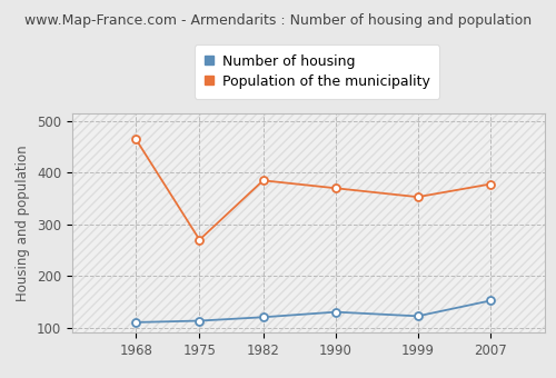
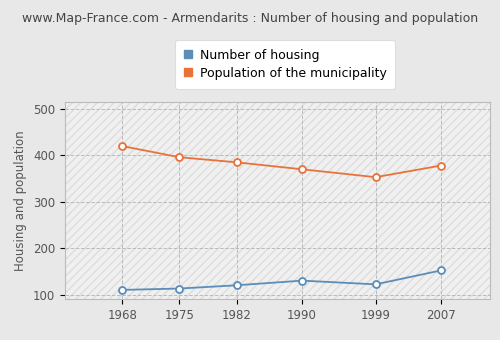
Population of the municipality/1968: 465 -> 420
Population of the municipality/1975: 270 -> 396
